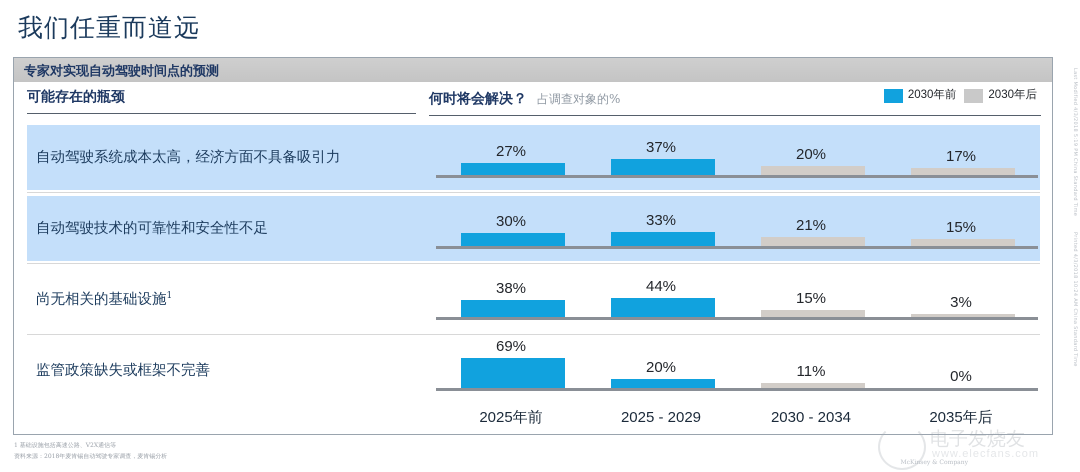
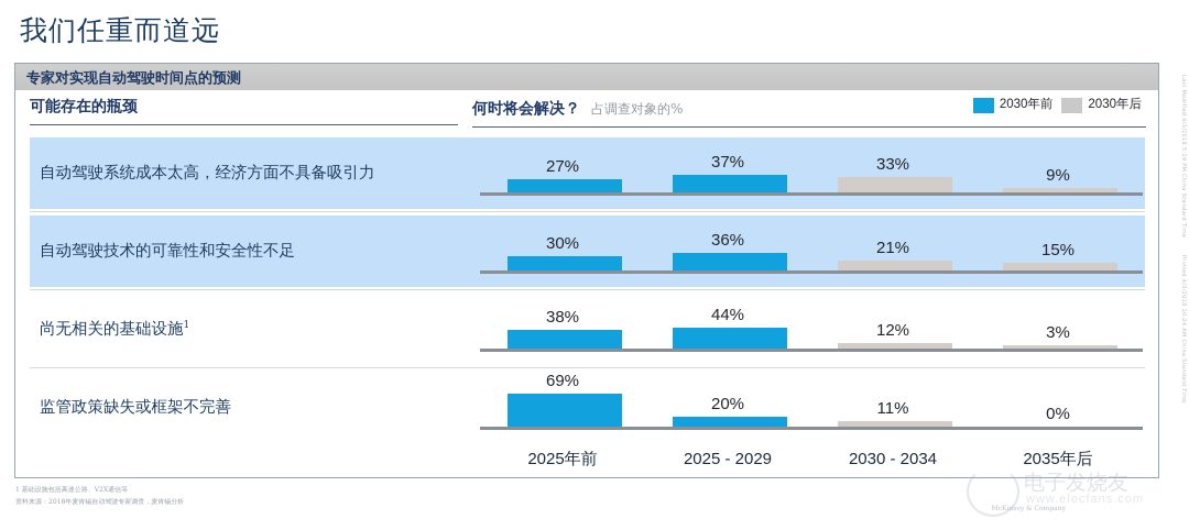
自动驾驶技术的可靠性和安全性不足/2025 - 2029: 33% -> 36%
自动驾驶系统成本太高，经济方面不具备吸引力/2030 - 2034: 20% -> 33%
尚无相关的基础设施/2030 - 2034: 15% -> 12%
自动驾驶系统成本太高，经济方面不具备吸引力/2035年后: 17% -> 9%
